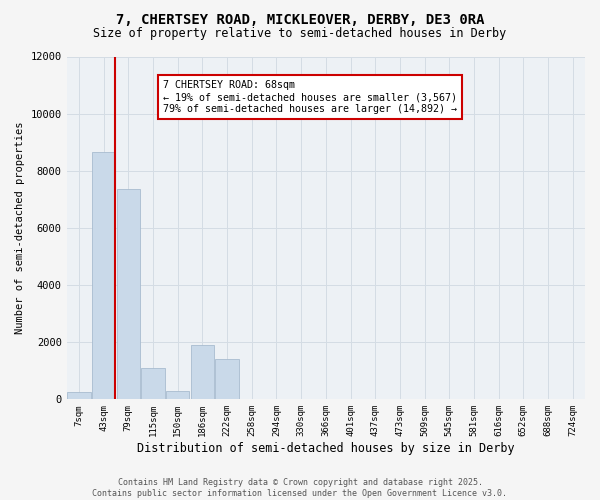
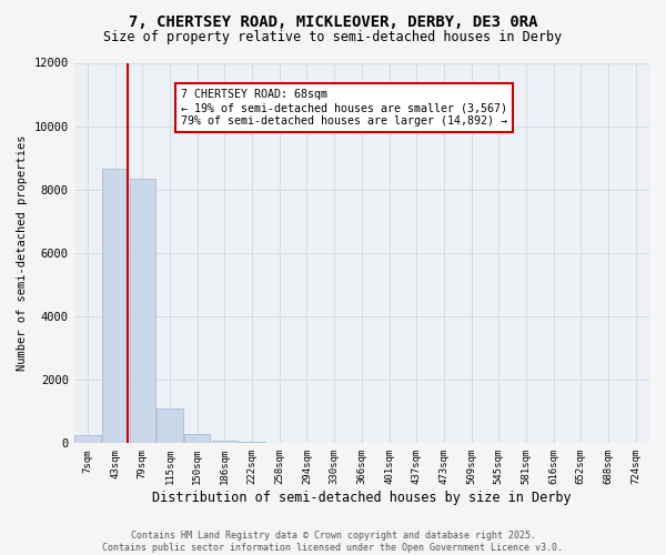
79sqm: 7350 -> 8350
186sqm: 1900 -> 100
222sqm: 1400 -> 40
